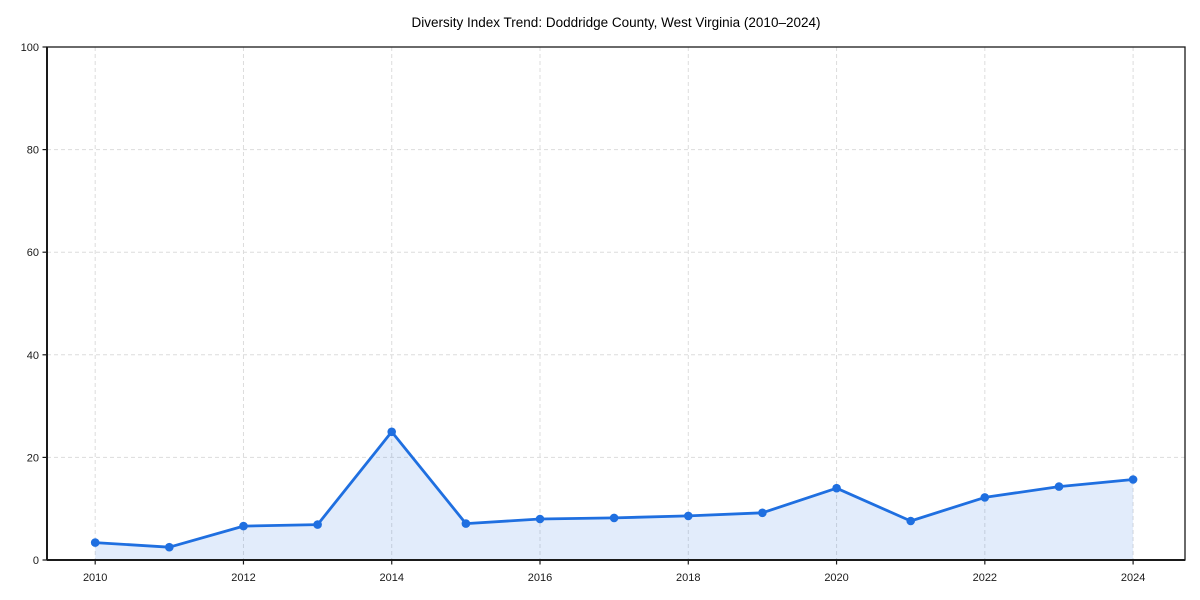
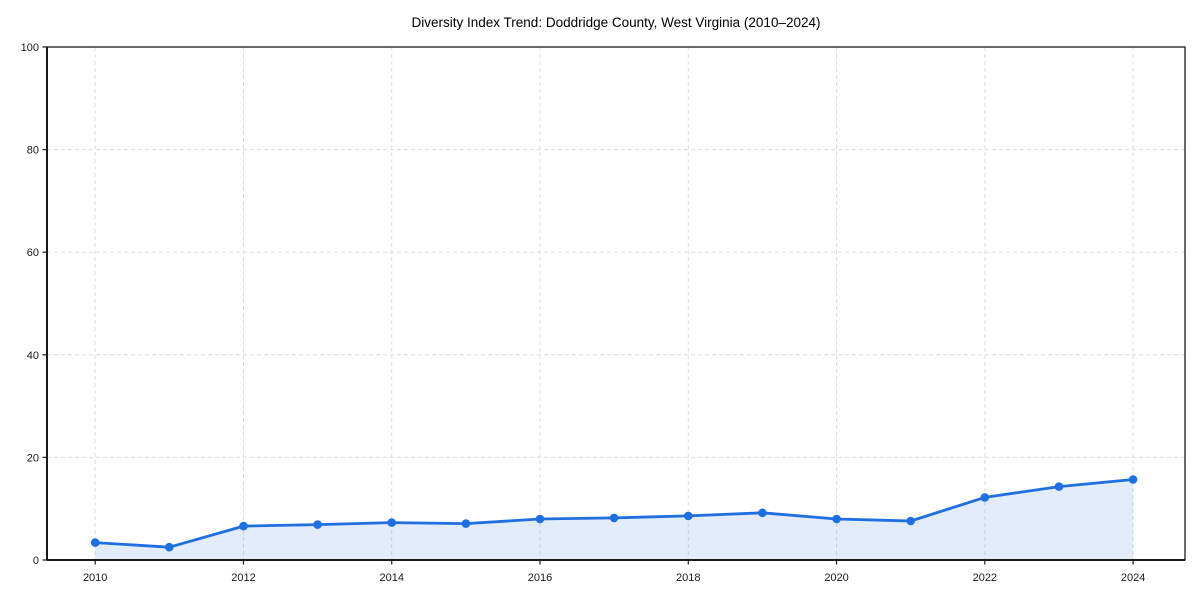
2014: 25 -> 7
2020: 14 -> 8
